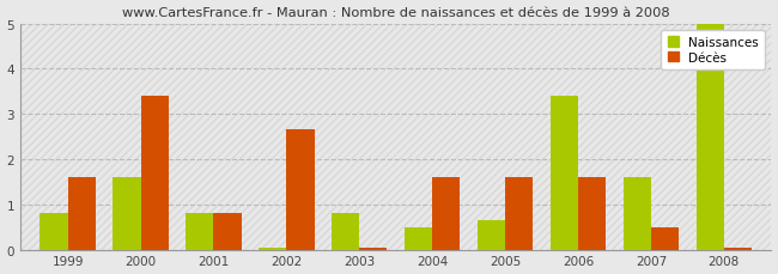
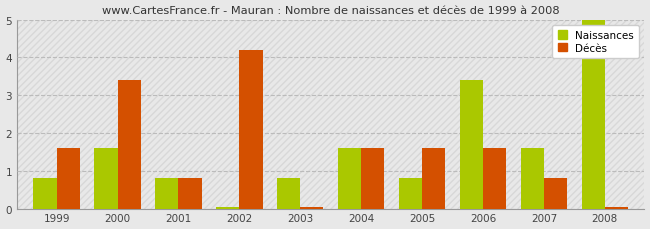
Décès/2002: 2.65 -> 4.20
Naissances/2004: 0.50 -> 1.60
Naissances/2005: 0.65 -> 0.80
Décès/2007: 0.50 -> 0.80
